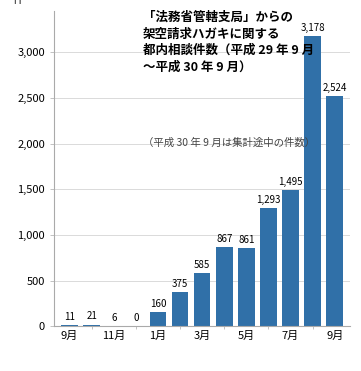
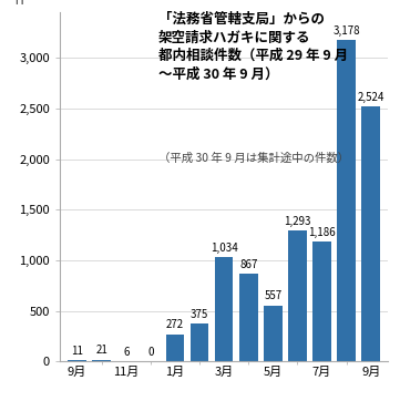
1月: 160 -> 272
3月: 585 -> 1,034
5月: 861 -> 557
7月: 1,495 -> 1,186
